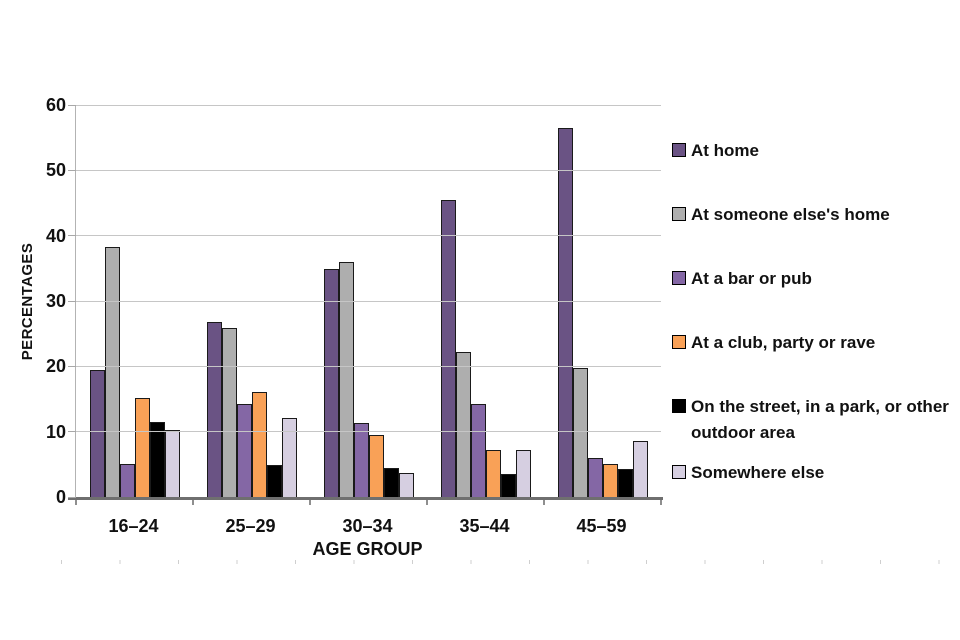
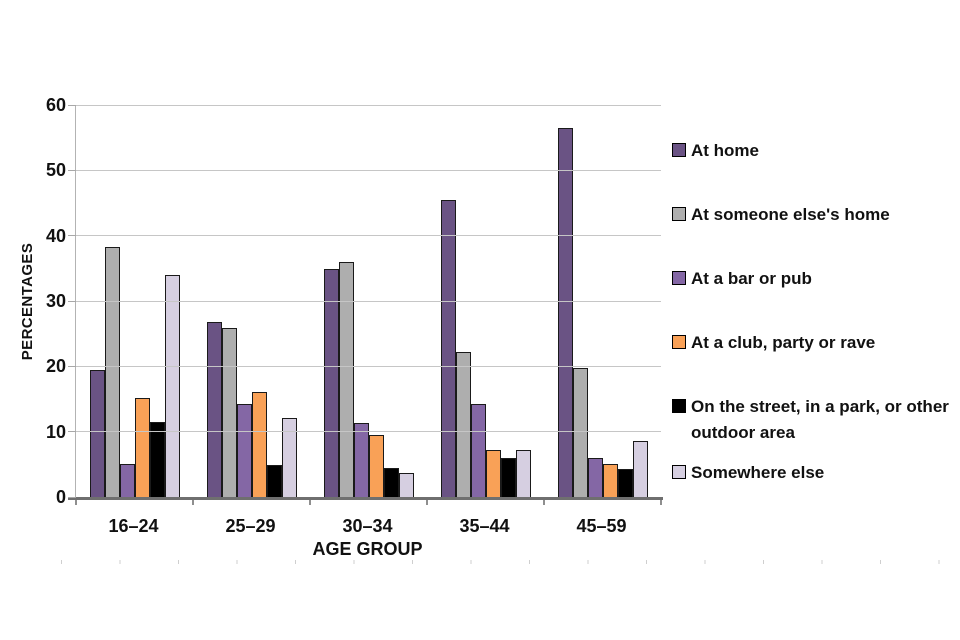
Somewhere else/16–24: 10 -> 34
On the street, in a park, or other outdoor area/35–44: 4 -> 6
